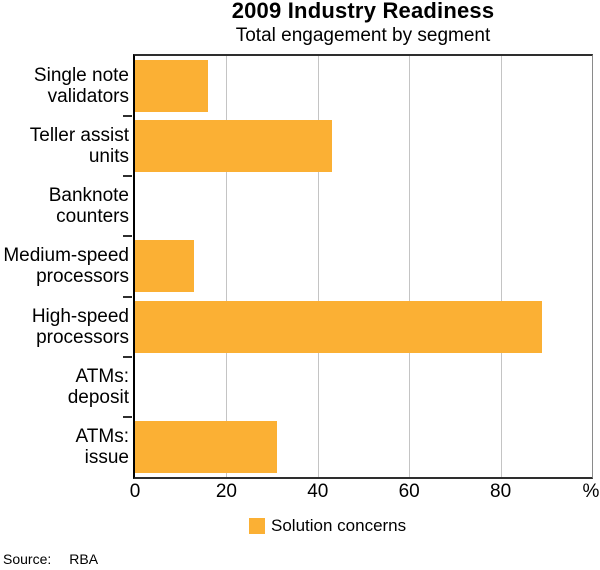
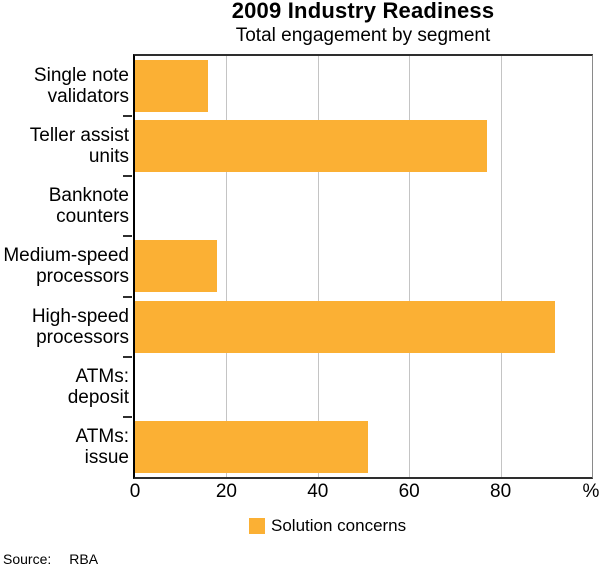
Teller assist units: 43 -> 77
Medium-speed processors: 13 -> 18
High-speed processors: 89 -> 92
ATMs: issue: 31 -> 51
